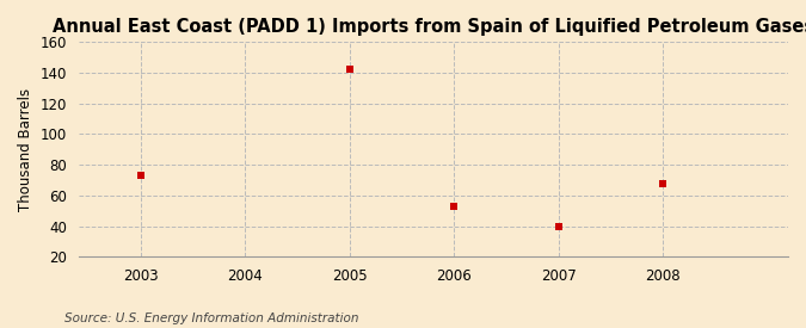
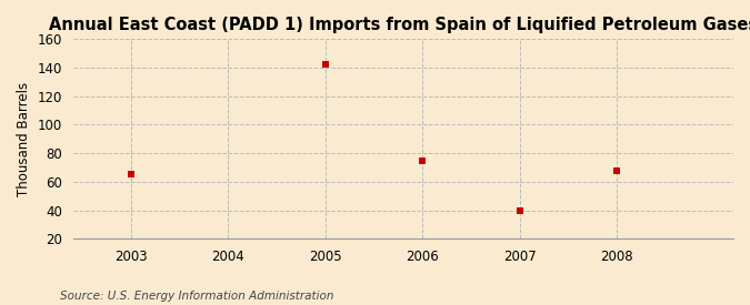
2003: 73 -> 65
2006: 53 -> 75
